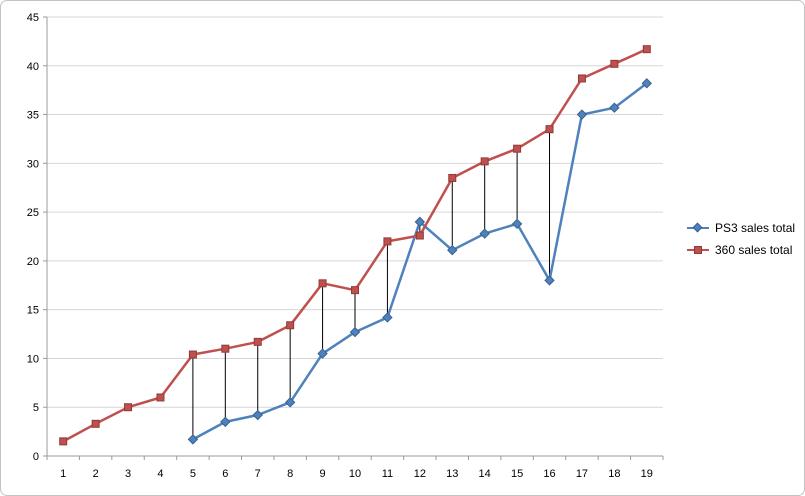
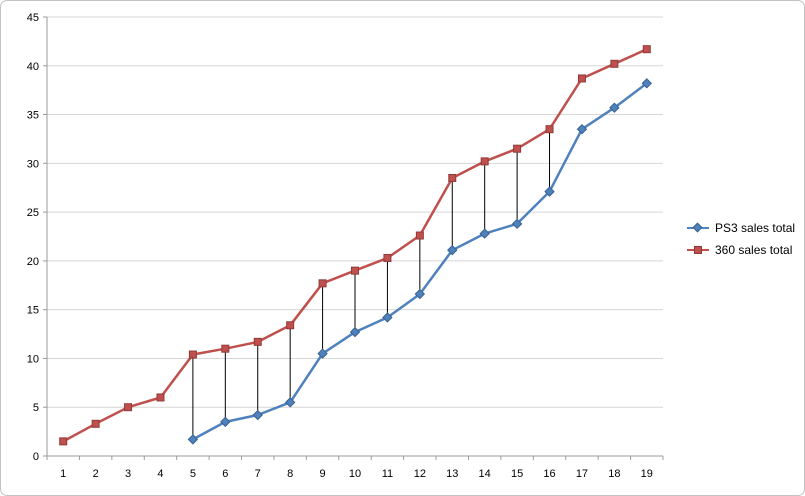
360 sales total/10: 17 -> 19
360 sales total/11: 22 -> 20
PS3 sales total/12: 24 -> 17
PS3 sales total/16: 18 -> 27
PS3 sales total/17: 35 -> 34
